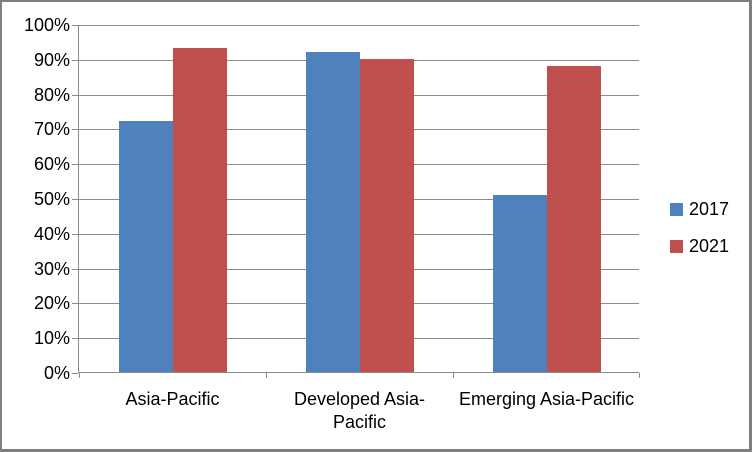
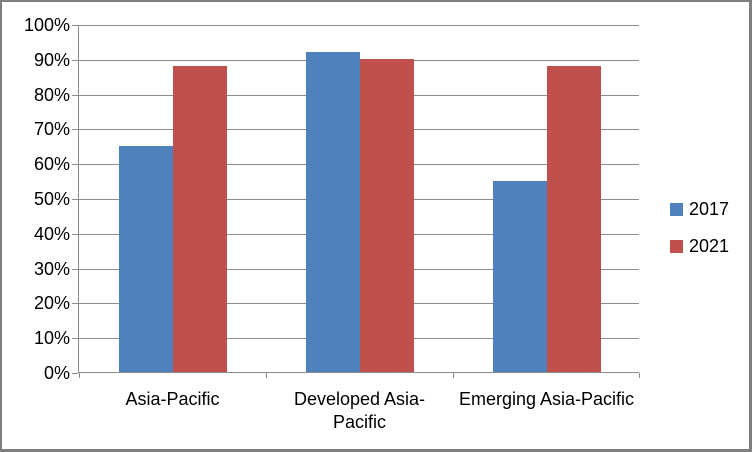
2017/Asia-Pacific: 72% -> 65%
2021/Asia-Pacific: 93% -> 88%
2017/Emerging Asia-Pacific: 51% -> 55%
